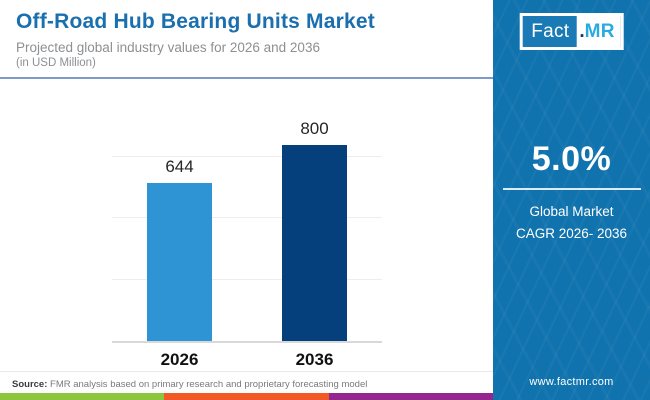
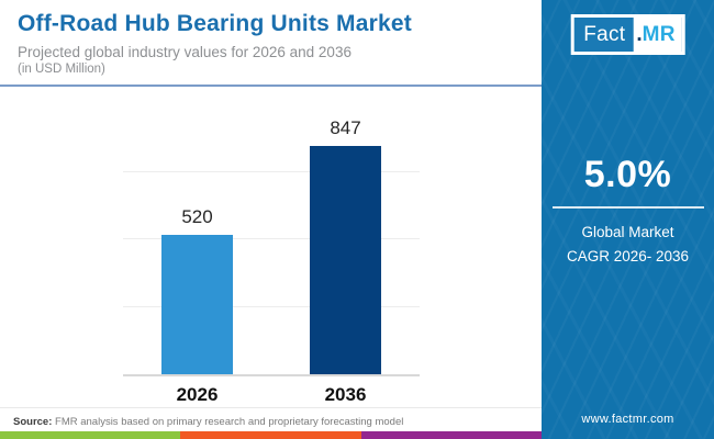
2026: 644 -> 520
2036: 800 -> 847
